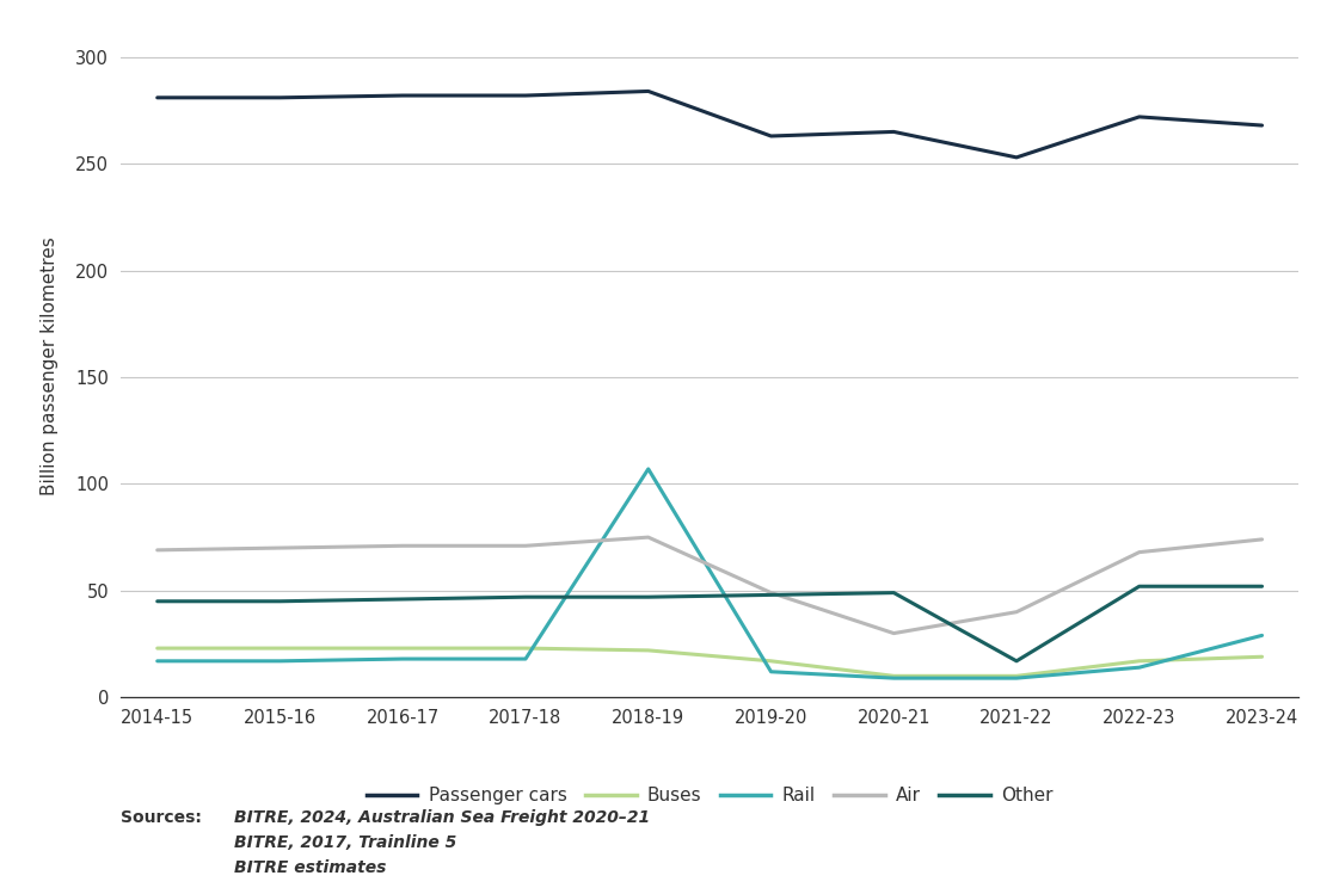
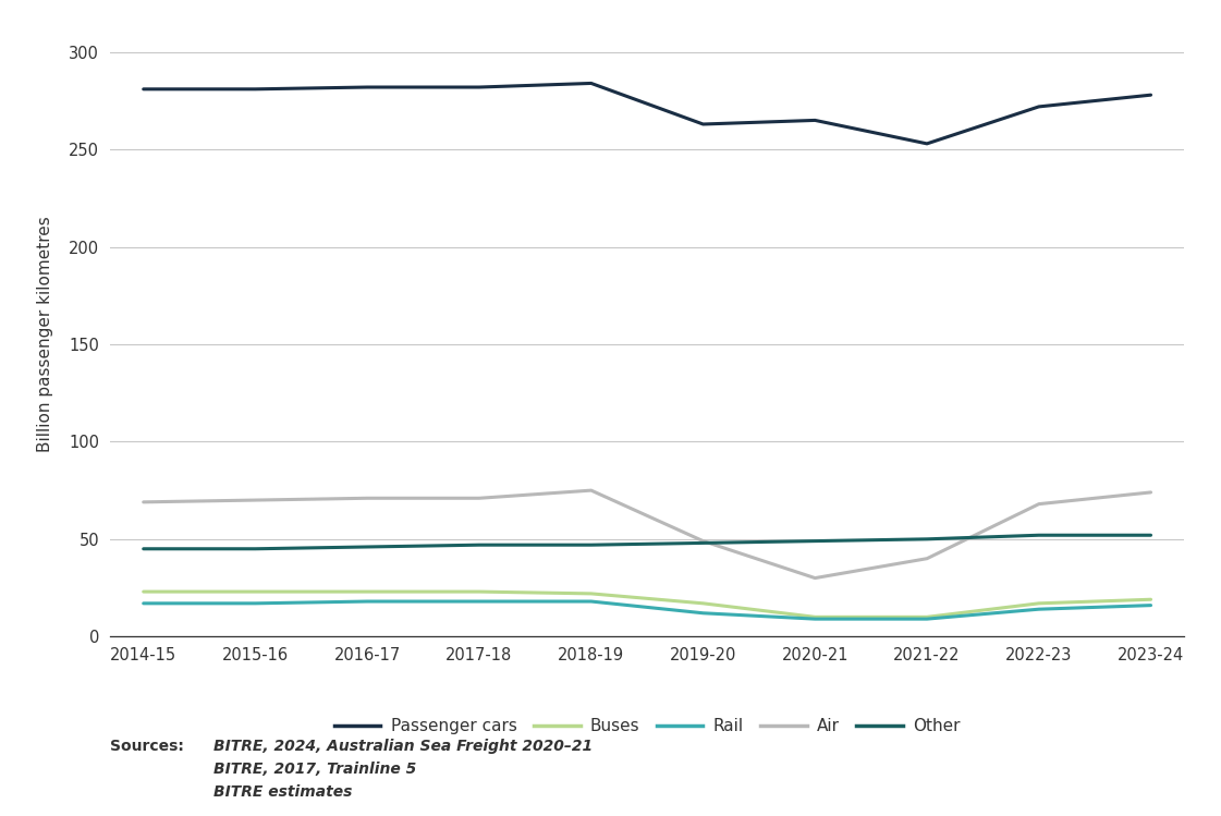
Rail/2018-19: 107 -> 18
Other/2021-22: 17 -> 50
Passenger cars/2023-24: 268 -> 278
Rail/2023-24: 29 -> 16
